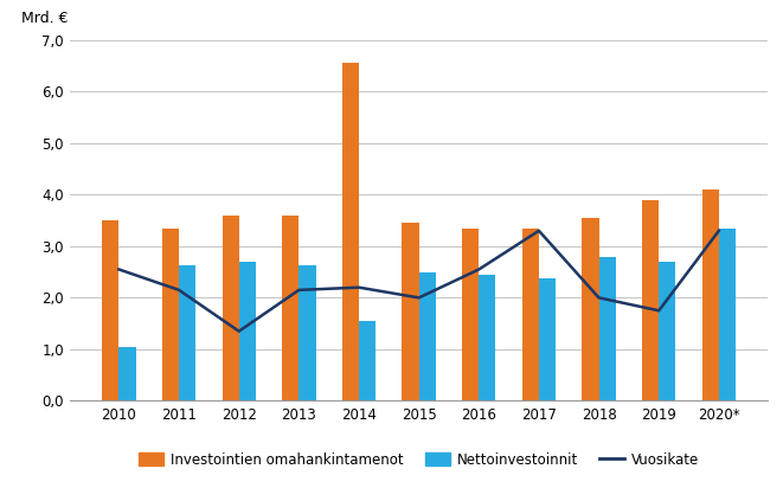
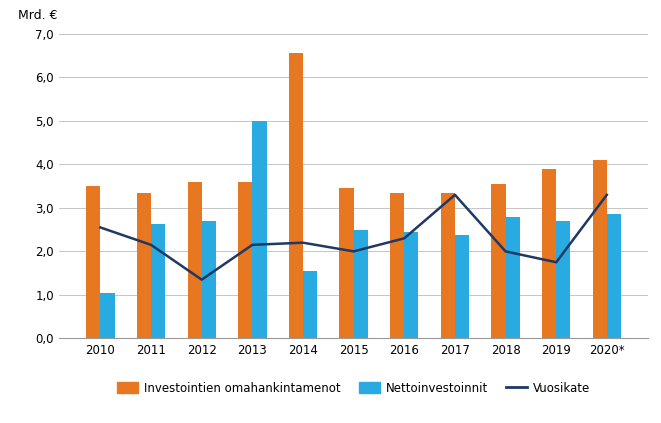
Nettoinvestoinnit/2013: 2,63 -> 5,00
Vuosikate/2016: 2,55 -> 2,30
Nettoinvestoinnit/2020*: 3,35 -> 2,85
